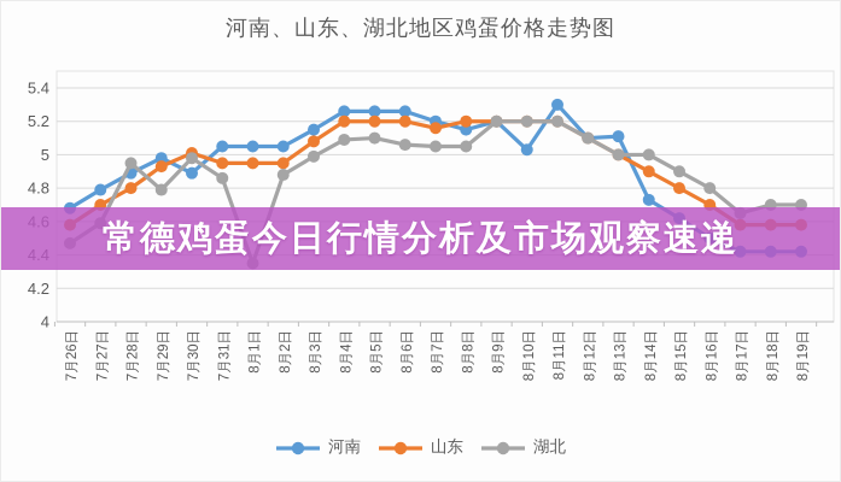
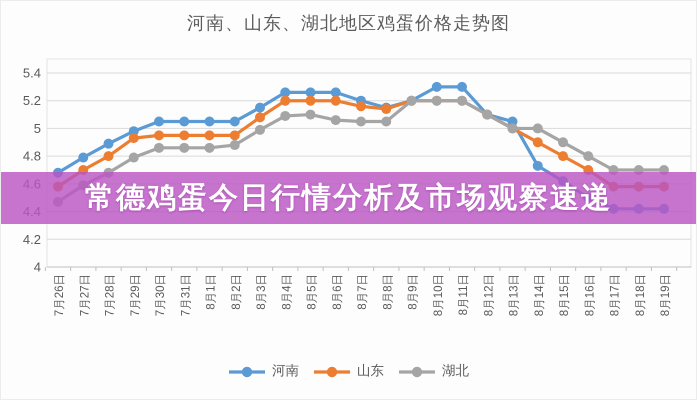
湖北/7月28日: 4.95 -> 4.68
河南/7月30日: 4.89 -> 5.05
山东/7月30日: 5.01 -> 4.95
湖北/7月30日: 4.98 -> 4.86
湖北/8月1日: 4.35 -> 4.86
山东/8月8日: 5.20 -> 5.14
河南/8月10日: 5.03 -> 5.30
河南/8月13日: 5.11 -> 5.05
湖北/8月17日: 4.65 -> 4.70
